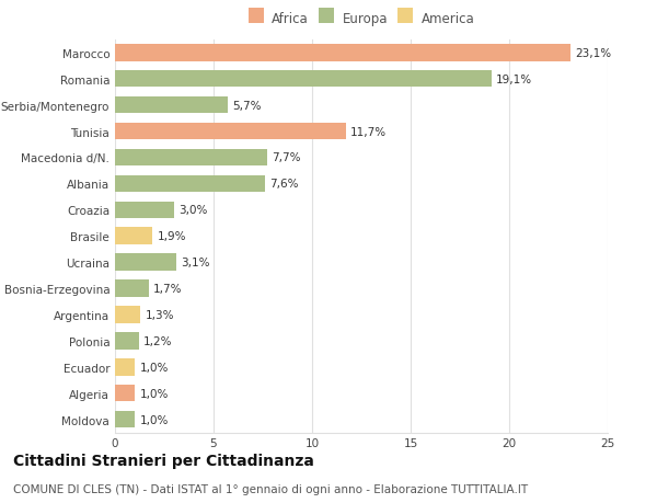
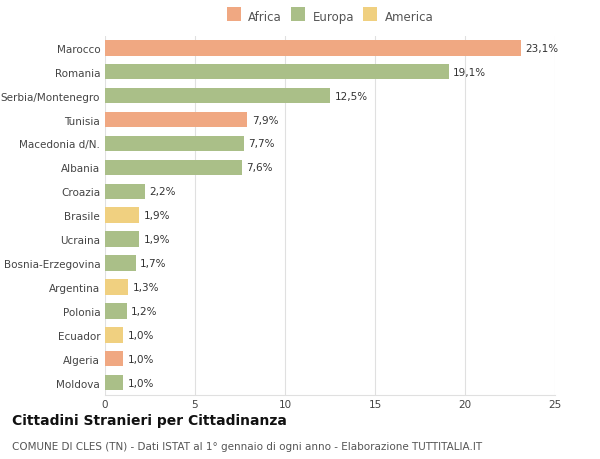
Serbia/Montenegro: 5,7% -> 12,5%
Tunisia: 11,7% -> 7,9%
Croazia: 3,0% -> 2,2%
Ucraina: 3,1% -> 1,9%
